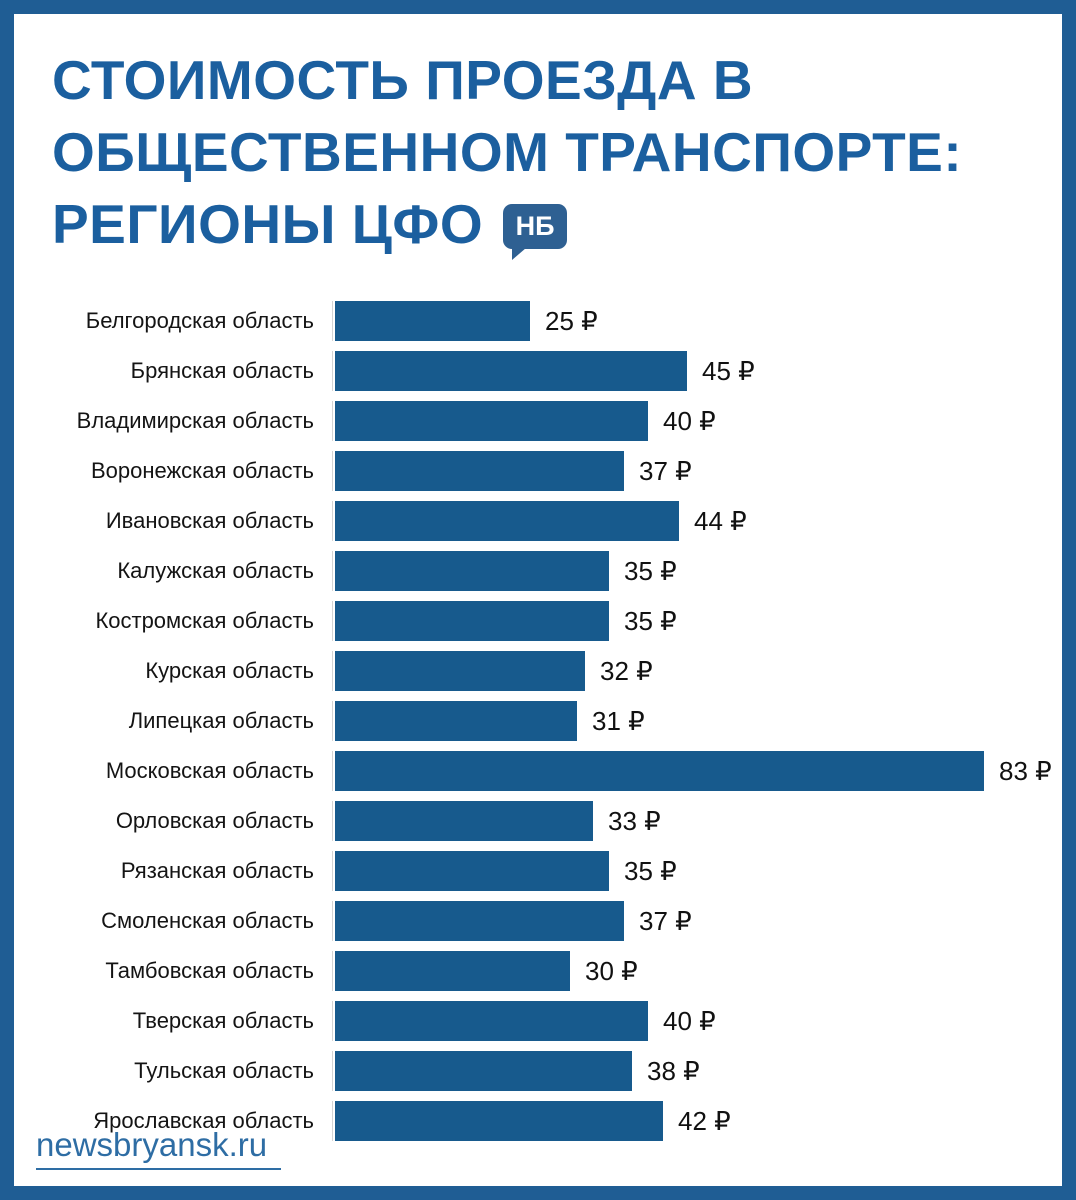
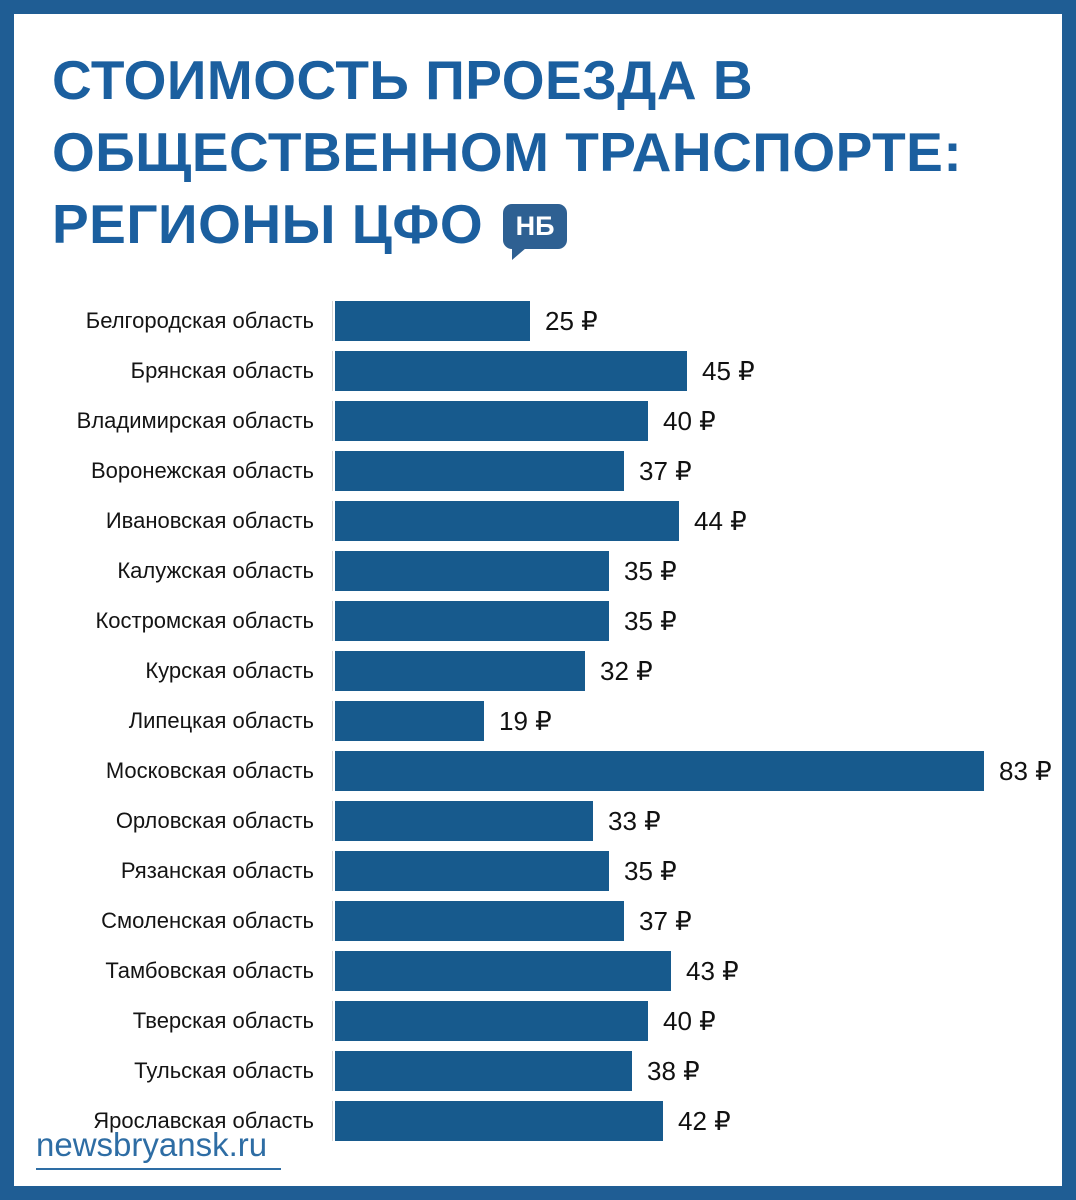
Липецкая область: 31 -> 19
Тамбовская область: 30 -> 43
